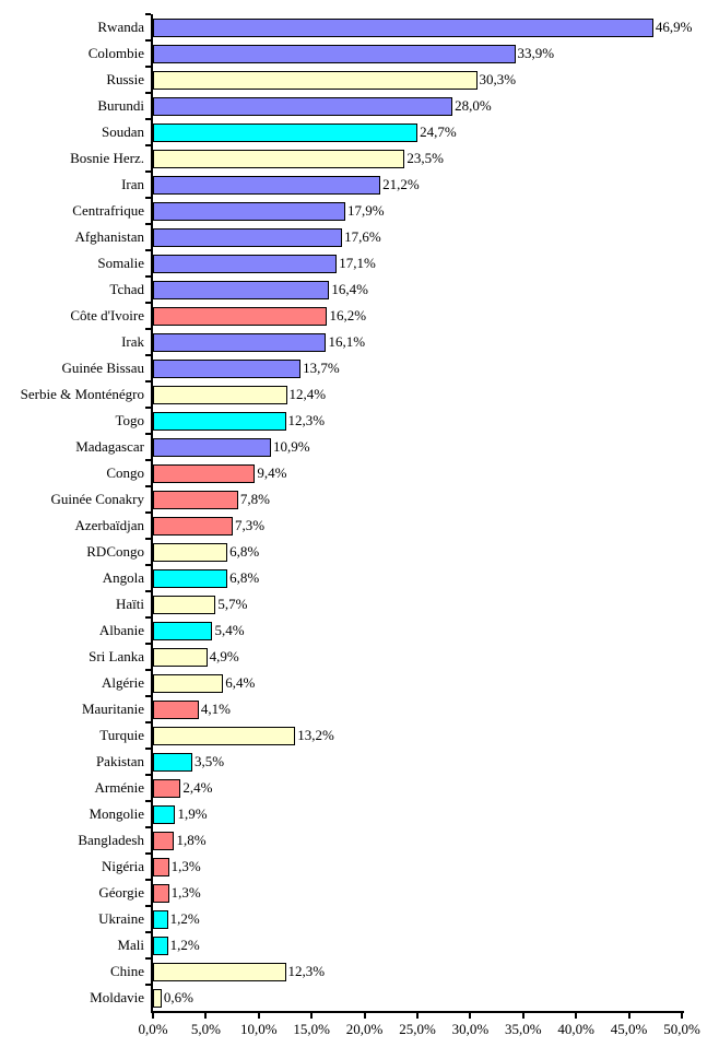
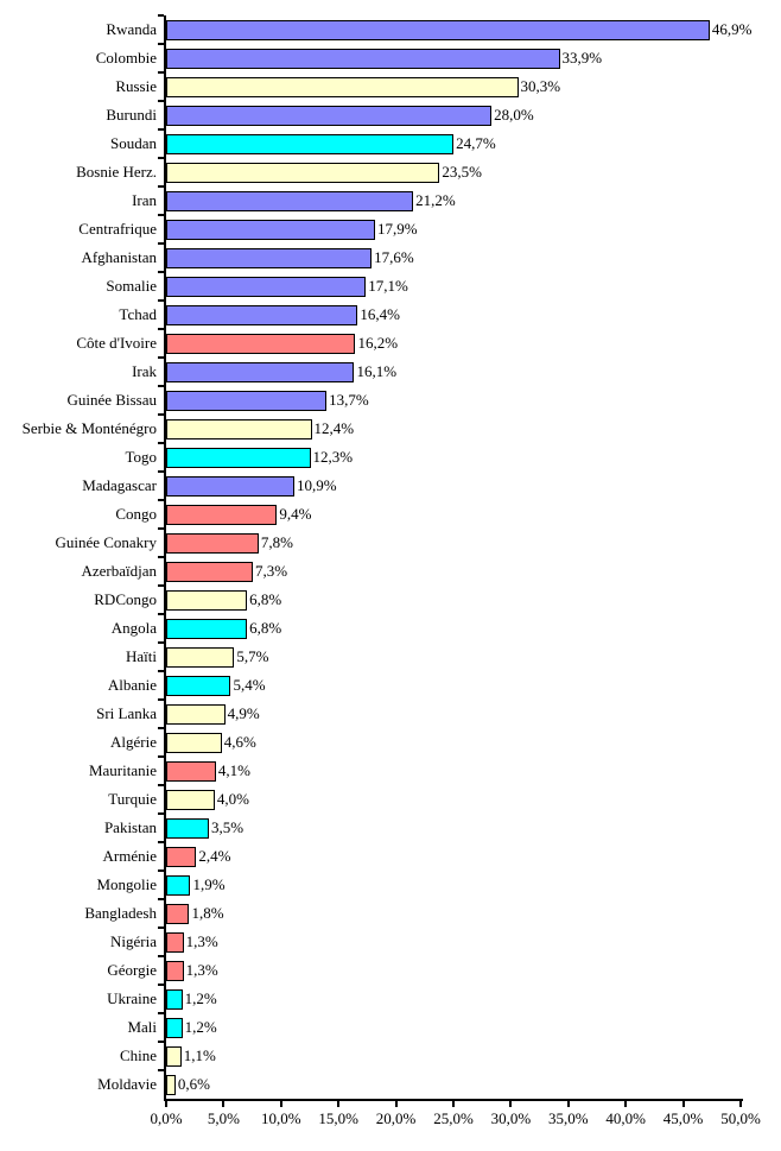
Algérie: 6,4% -> 4,6%
Turquie: 13,2% -> 4,0%
Chine: 12,3% -> 1,1%
